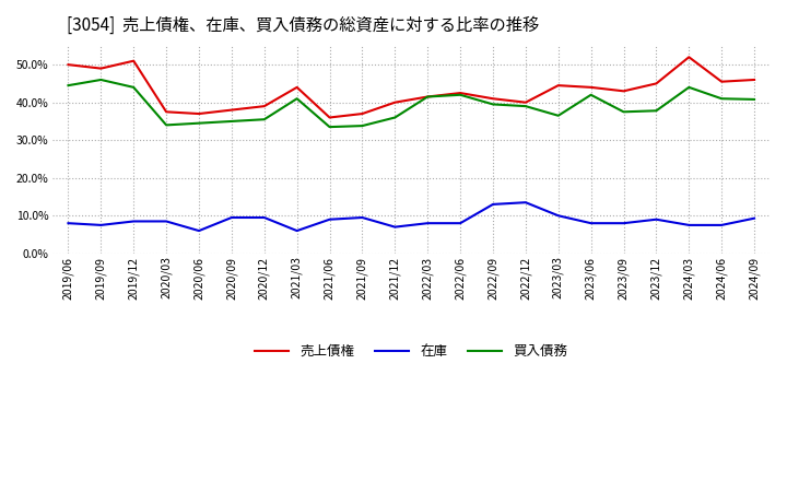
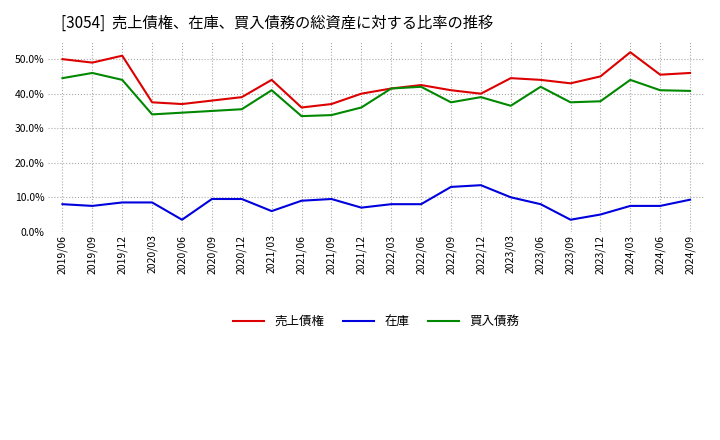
在庫/2020/06: 6.0% -> 3.5%
買入債務/2022/09: 39.5% -> 37.5%
在庫/2023/09: 8.0% -> 3.5%
在庫/2023/12: 9.0% -> 5.0%
